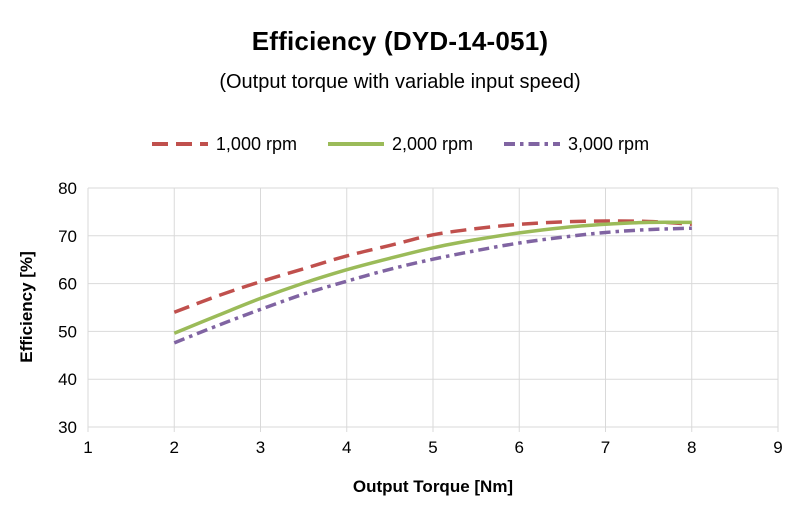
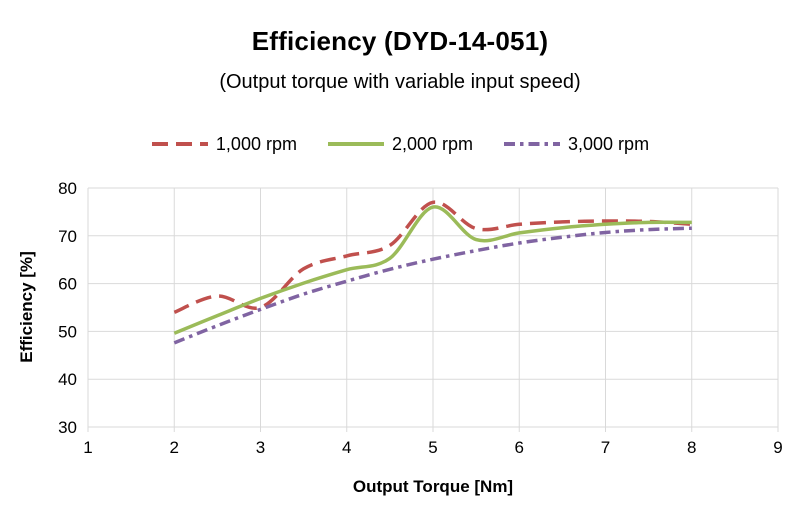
1,000 rpm/3: 60 -> 55
1,000 rpm/5: 70 -> 77
2,000 rpm/5: 68 -> 76
